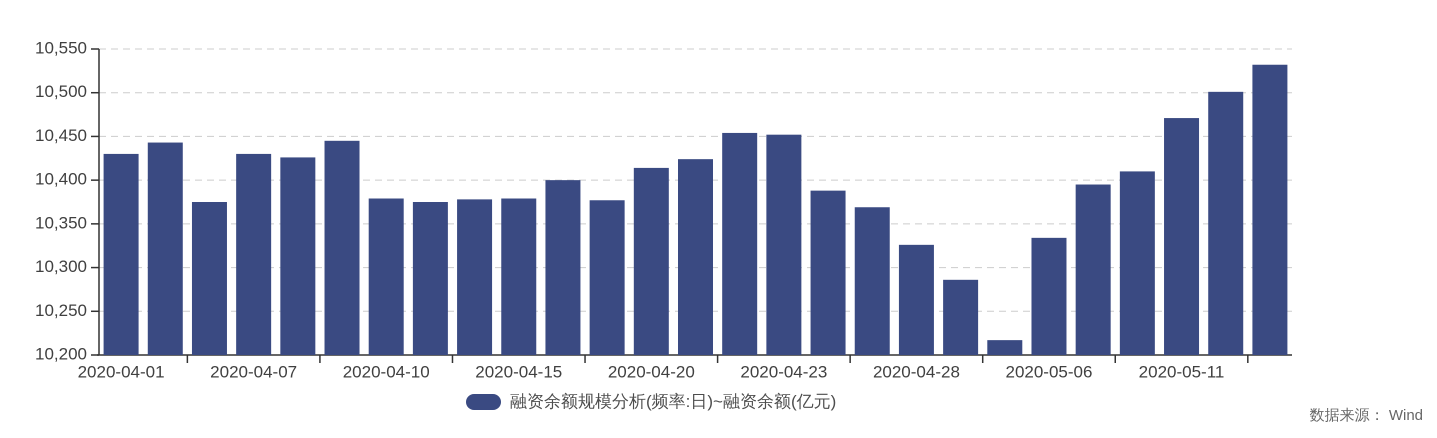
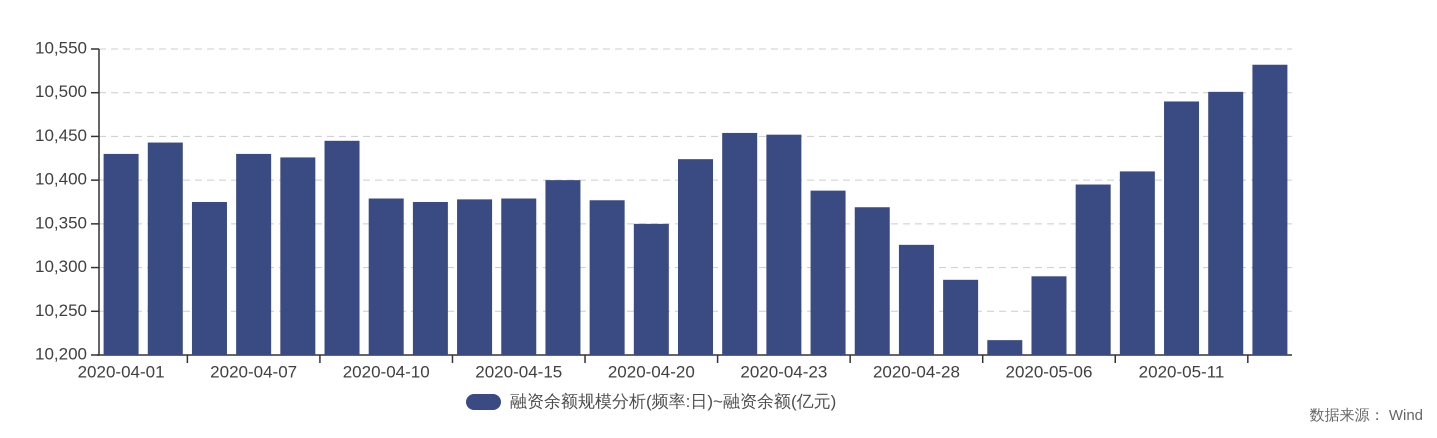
2020-04-20: 10410 -> 10350
2020-05-06: 10330 -> 10290
2020-05-11: 10470 -> 10490
